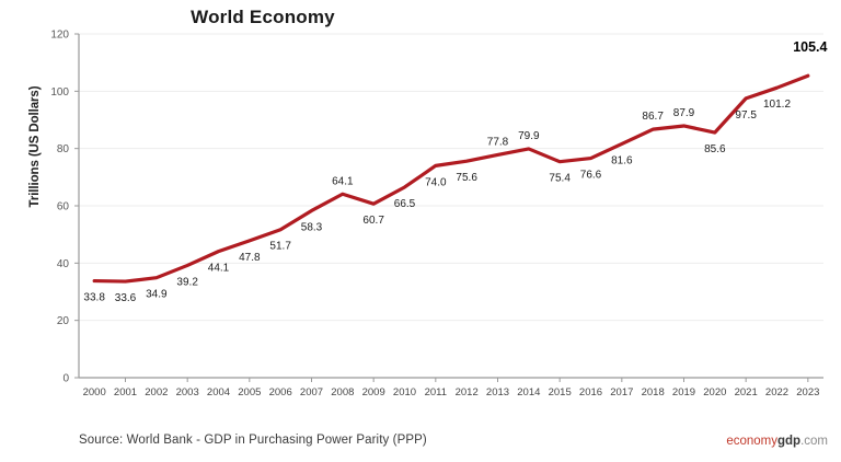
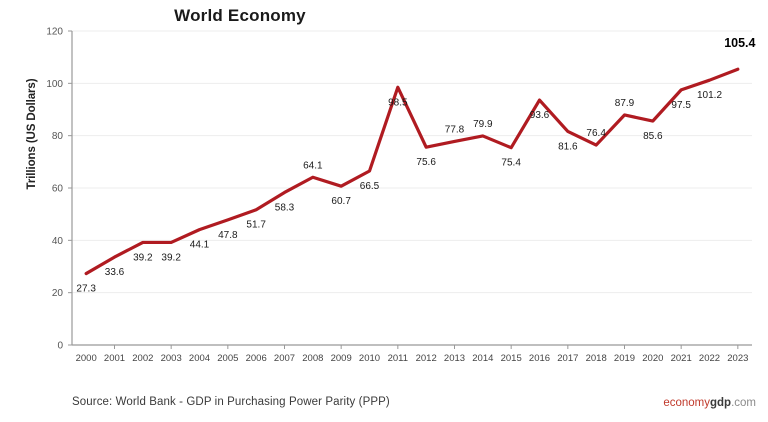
2000: 33.8 -> 27.3
2002: 34.9 -> 39.2
2011: 74.0 -> 98.5
2016: 76.6 -> 93.6
2018: 86.7 -> 76.4
